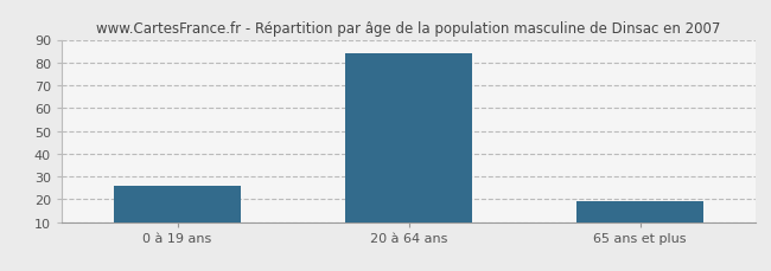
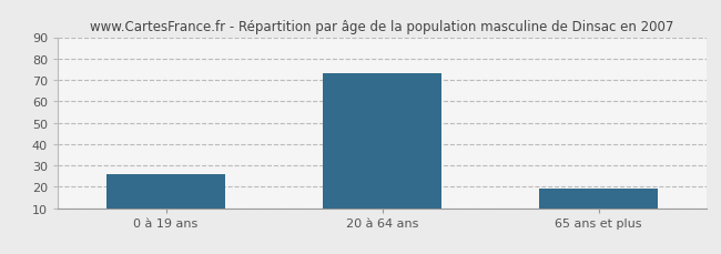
20 à 64 ans: 84 -> 73
